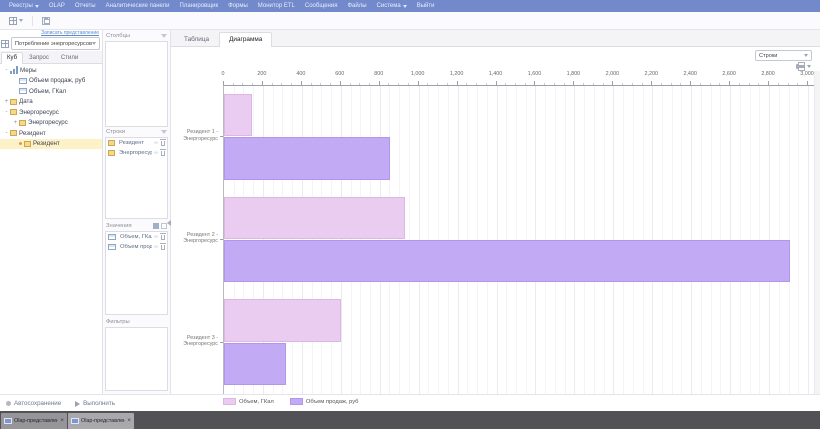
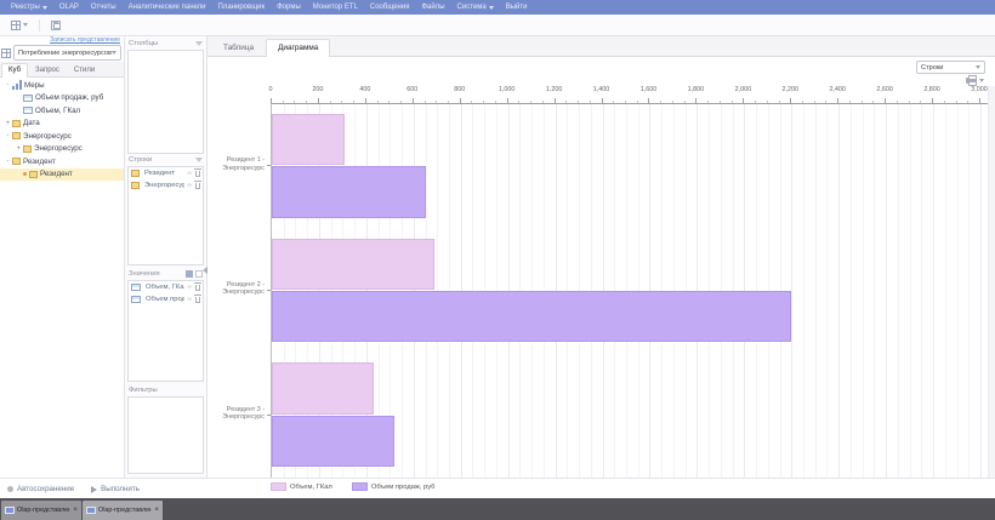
Объем, ГКал/Резидент 1 - Энергоресурс: 140 -> 310
Объем продаж, руб/Резидент 1 - Энергоресурс: 860 -> 650
Объем, ГКал/Резидент 2 - Энергоресурс: 930 -> 690
Объем продаж, руб/Резидент 2 - Энергоресурс: 2910 -> 2200
Объем, ГКал/Резидент 3 - Энергоресурс: 600 -> 430
Объем продаж, руб/Резидент 3 - Энергоресурс: 320 -> 520
